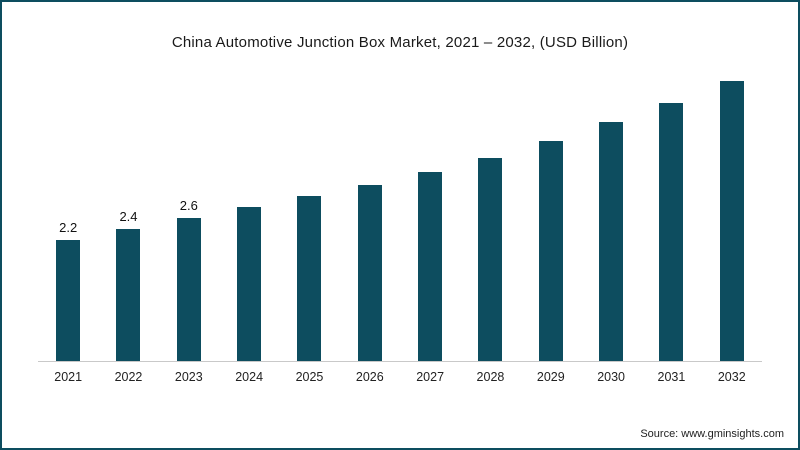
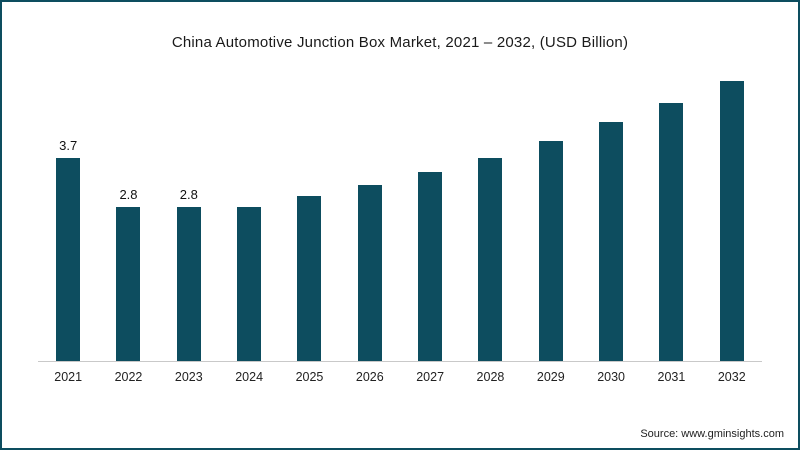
2021: 2.2 -> 3.7
2022: 2.4 -> 2.8
2023: 2.6 -> 2.8
